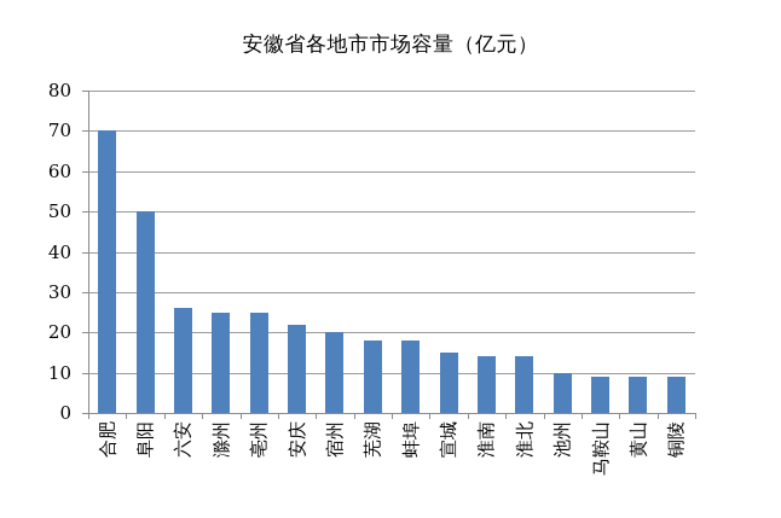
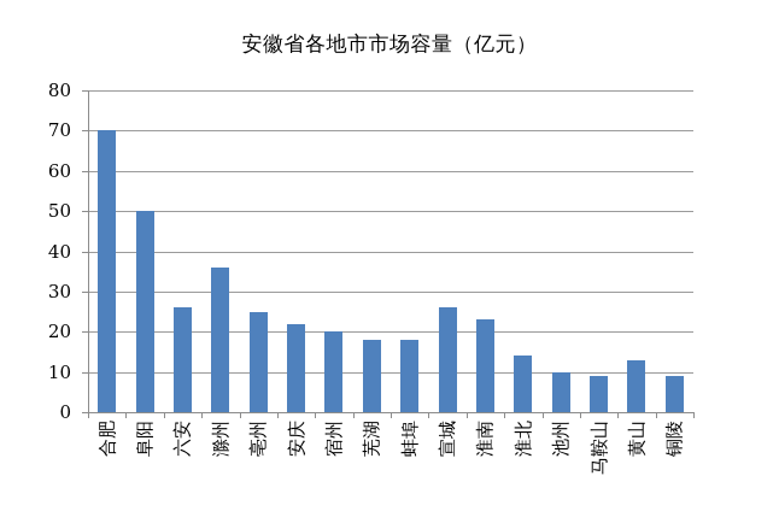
滁州: 25 -> 36
宣城: 15 -> 26
淮南: 14 -> 23
黄山: 9 -> 13
